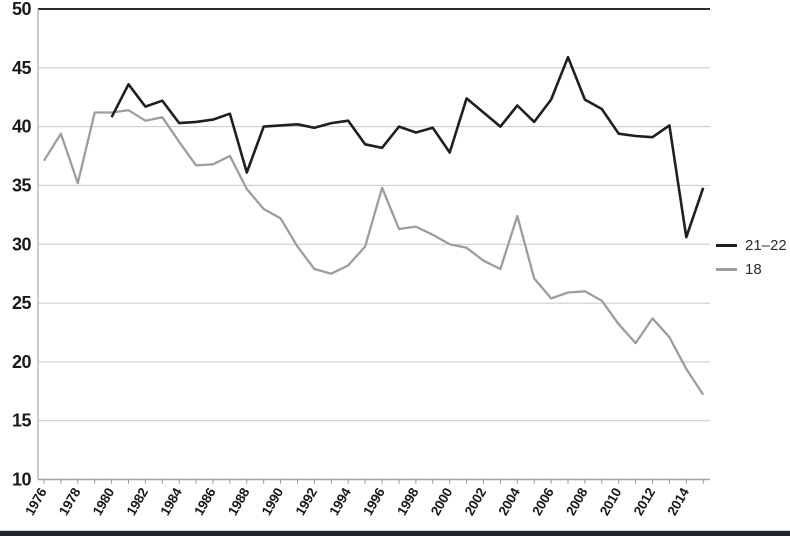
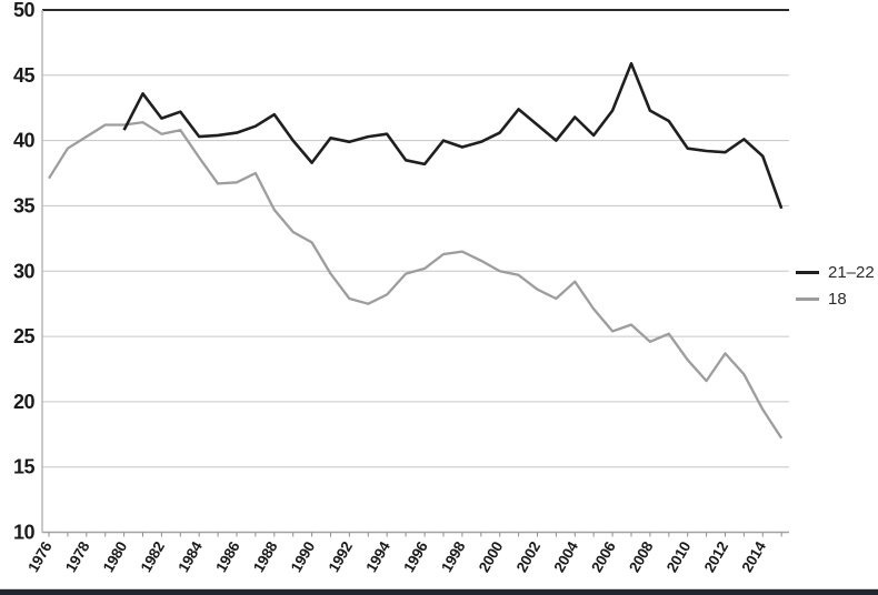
18/1978: 35.2 -> 40.3
21–22/1988: 36.1 -> 42.0
21–22/1990: 40.1 -> 38.3
18/1996: 34.8 -> 30.2
21–22/2000: 37.8 -> 40.6
18/2004: 32.4 -> 29.2
18/2008: 26.0 -> 24.6
21–22/2014: 30.6 -> 38.8
